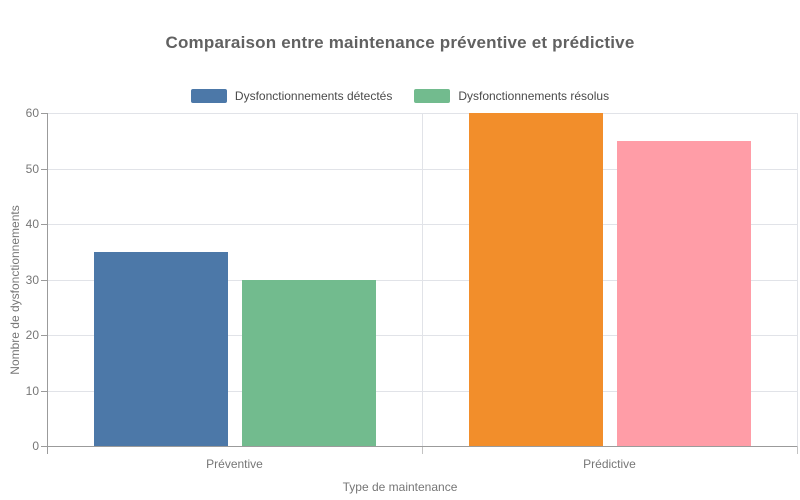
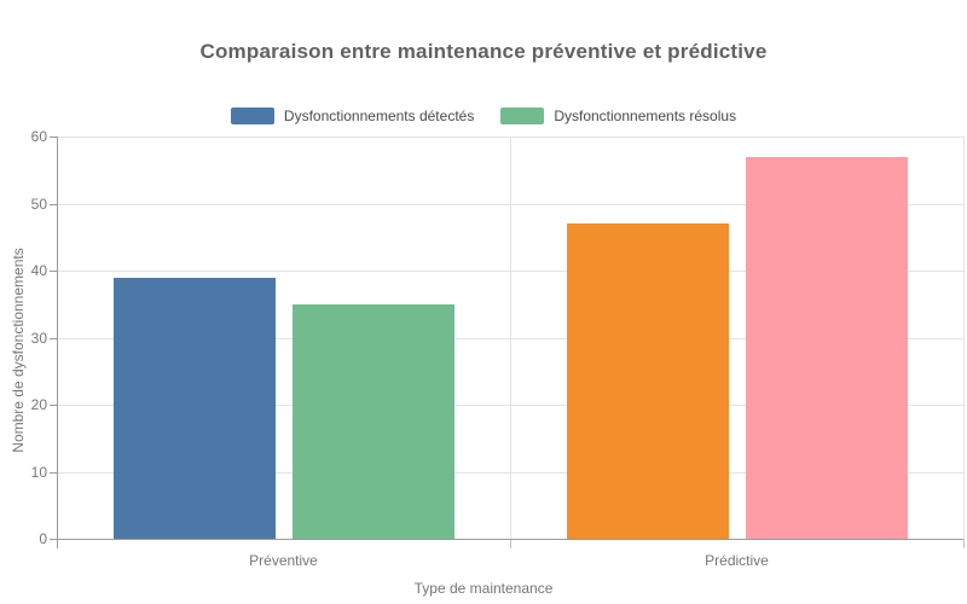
Dysfonctionnements détectés/Préventive: 35 -> 39
Dysfonctionnements résolus/Préventive: 30 -> 35
Dysfonctionnements détectés/Prédictive: 60 -> 47
Dysfonctionnements résolus/Prédictive: 55 -> 57
